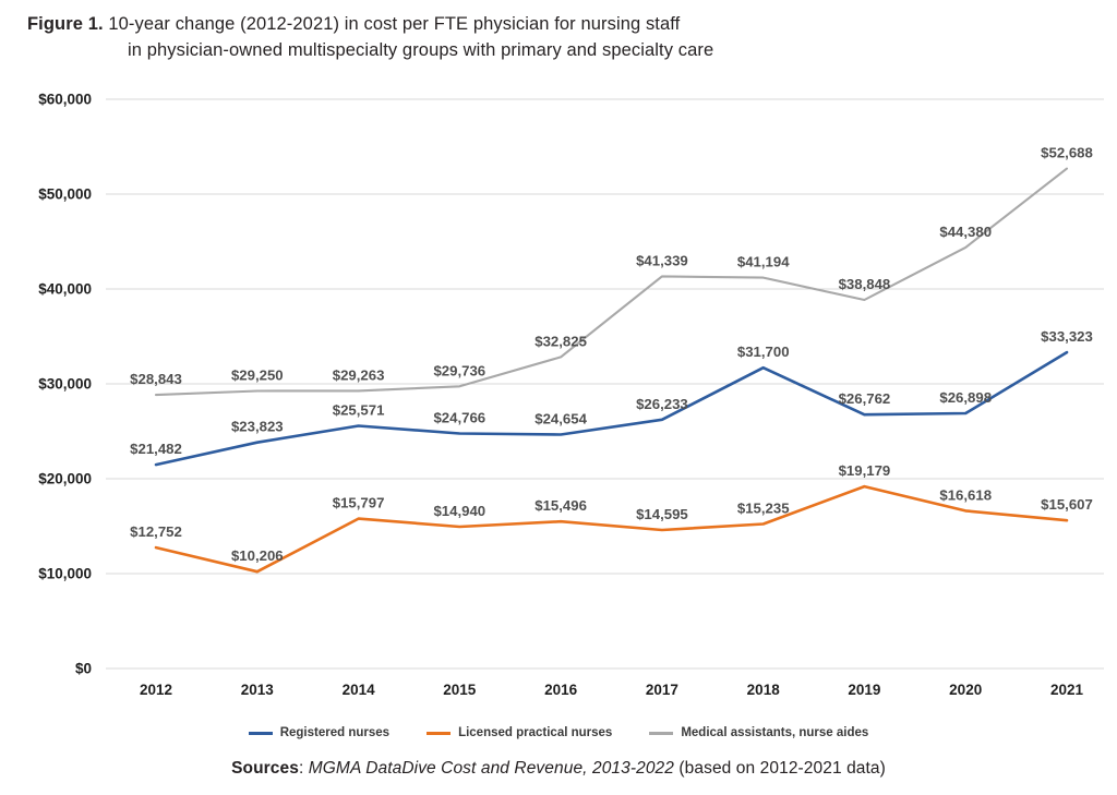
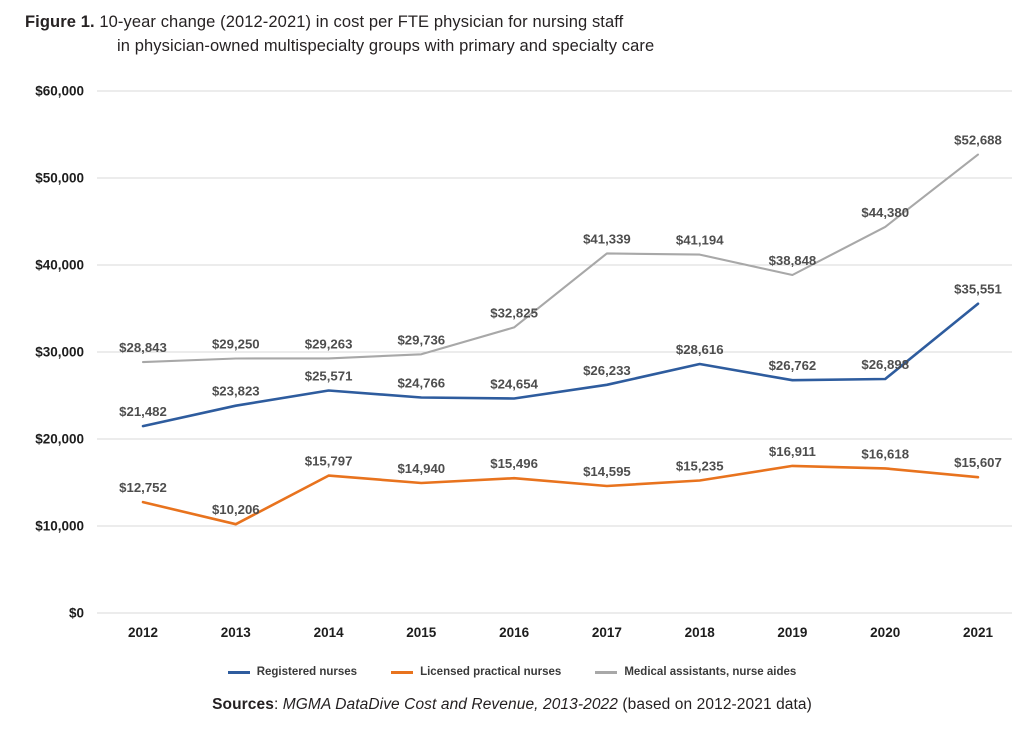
Registered nurses/2018: $31,700 -> $28,616
Licensed practical nurses/2019: $19,179 -> $16,911
Registered nurses/2021: $33,323 -> $35,551
